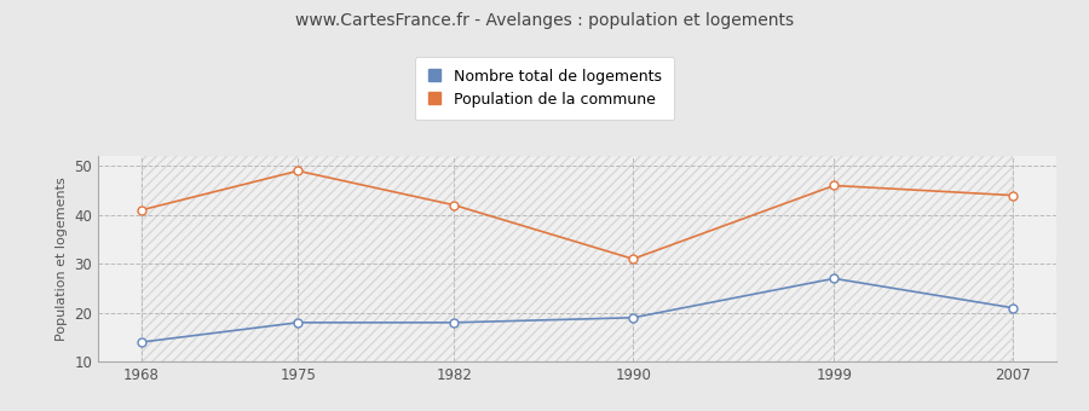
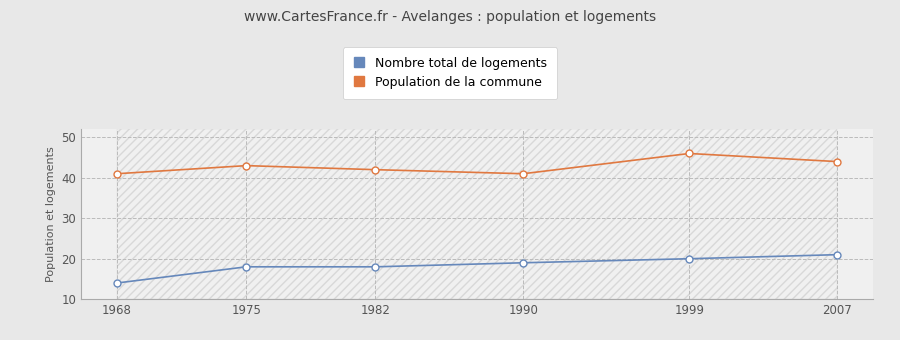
Population de la commune/1975: 49 -> 43
Population de la commune/1990: 31 -> 41
Nombre total de logements/1999: 27 -> 20
